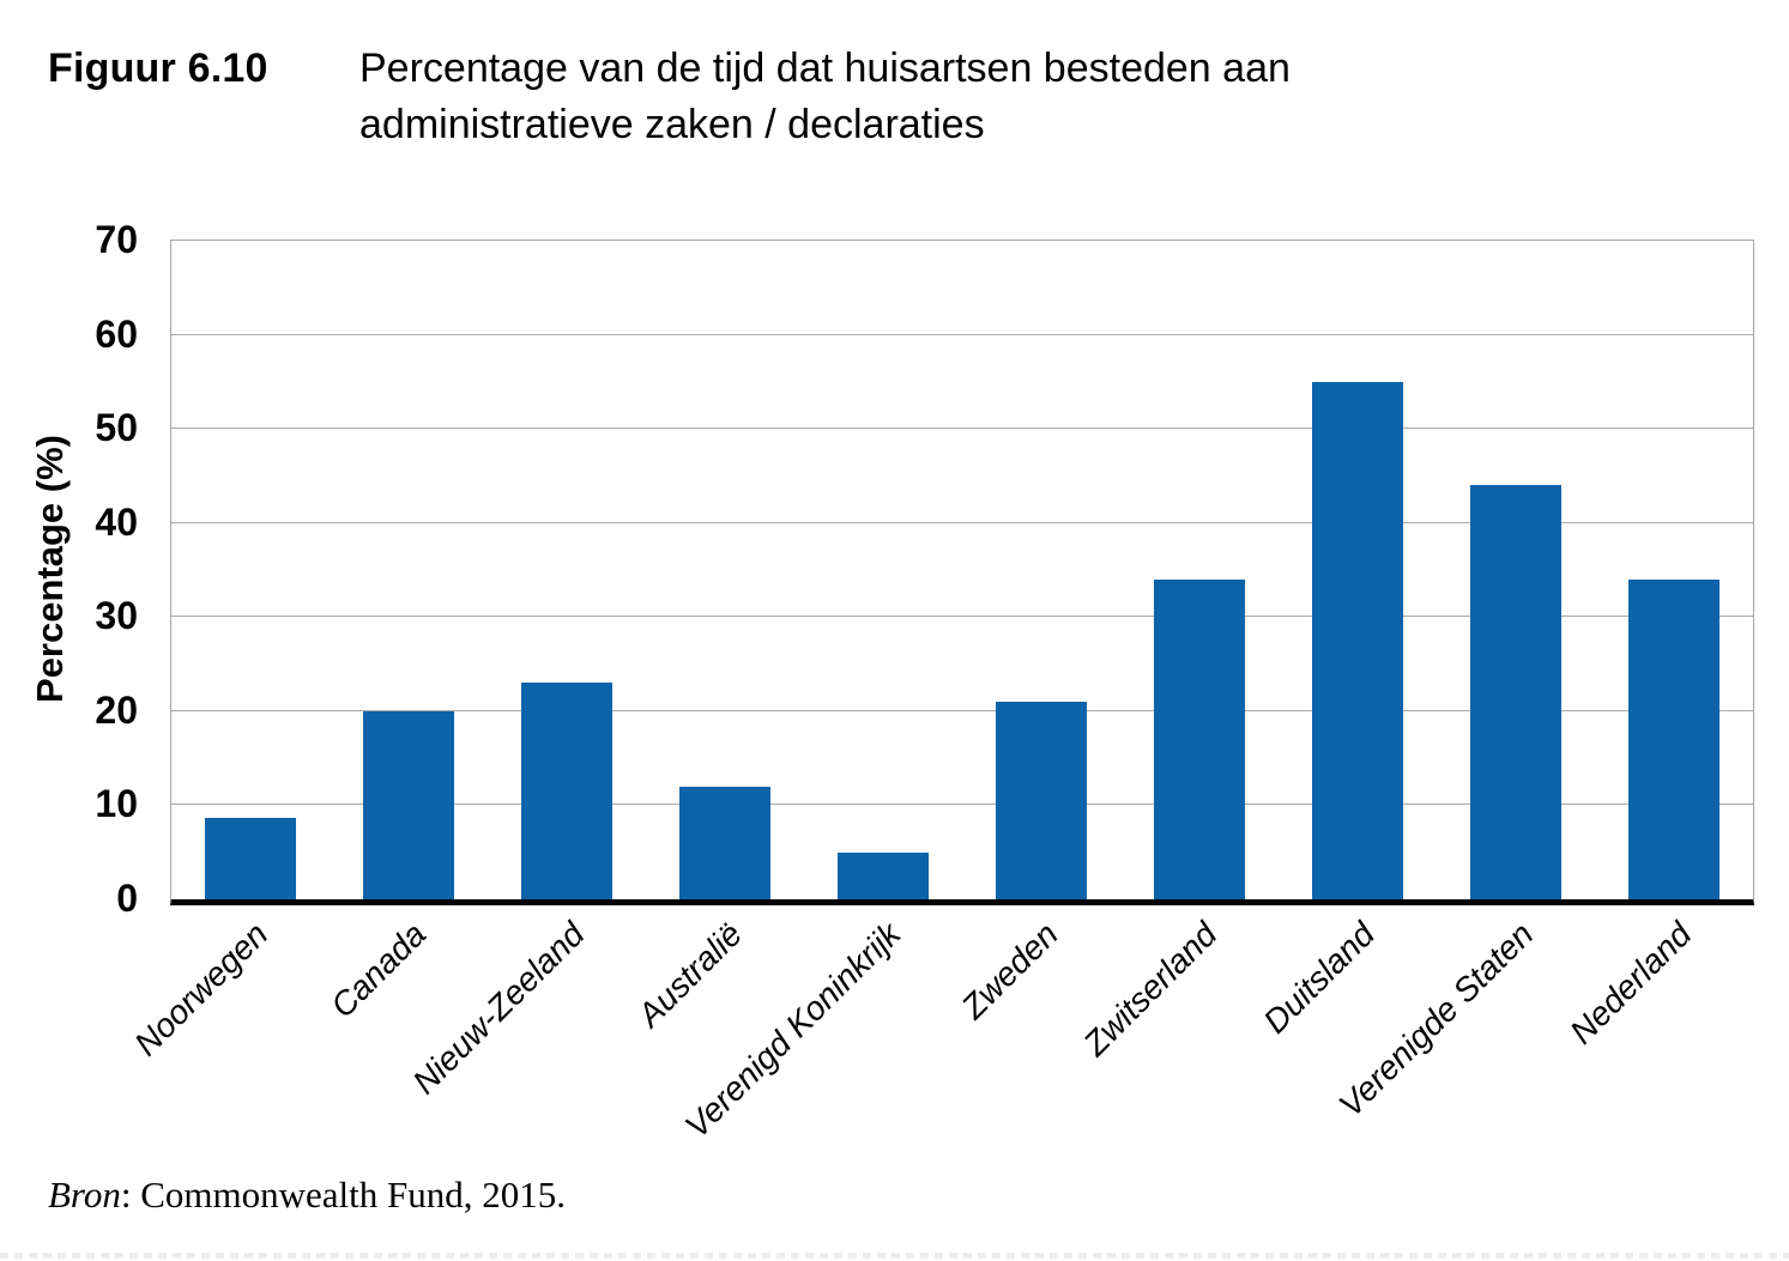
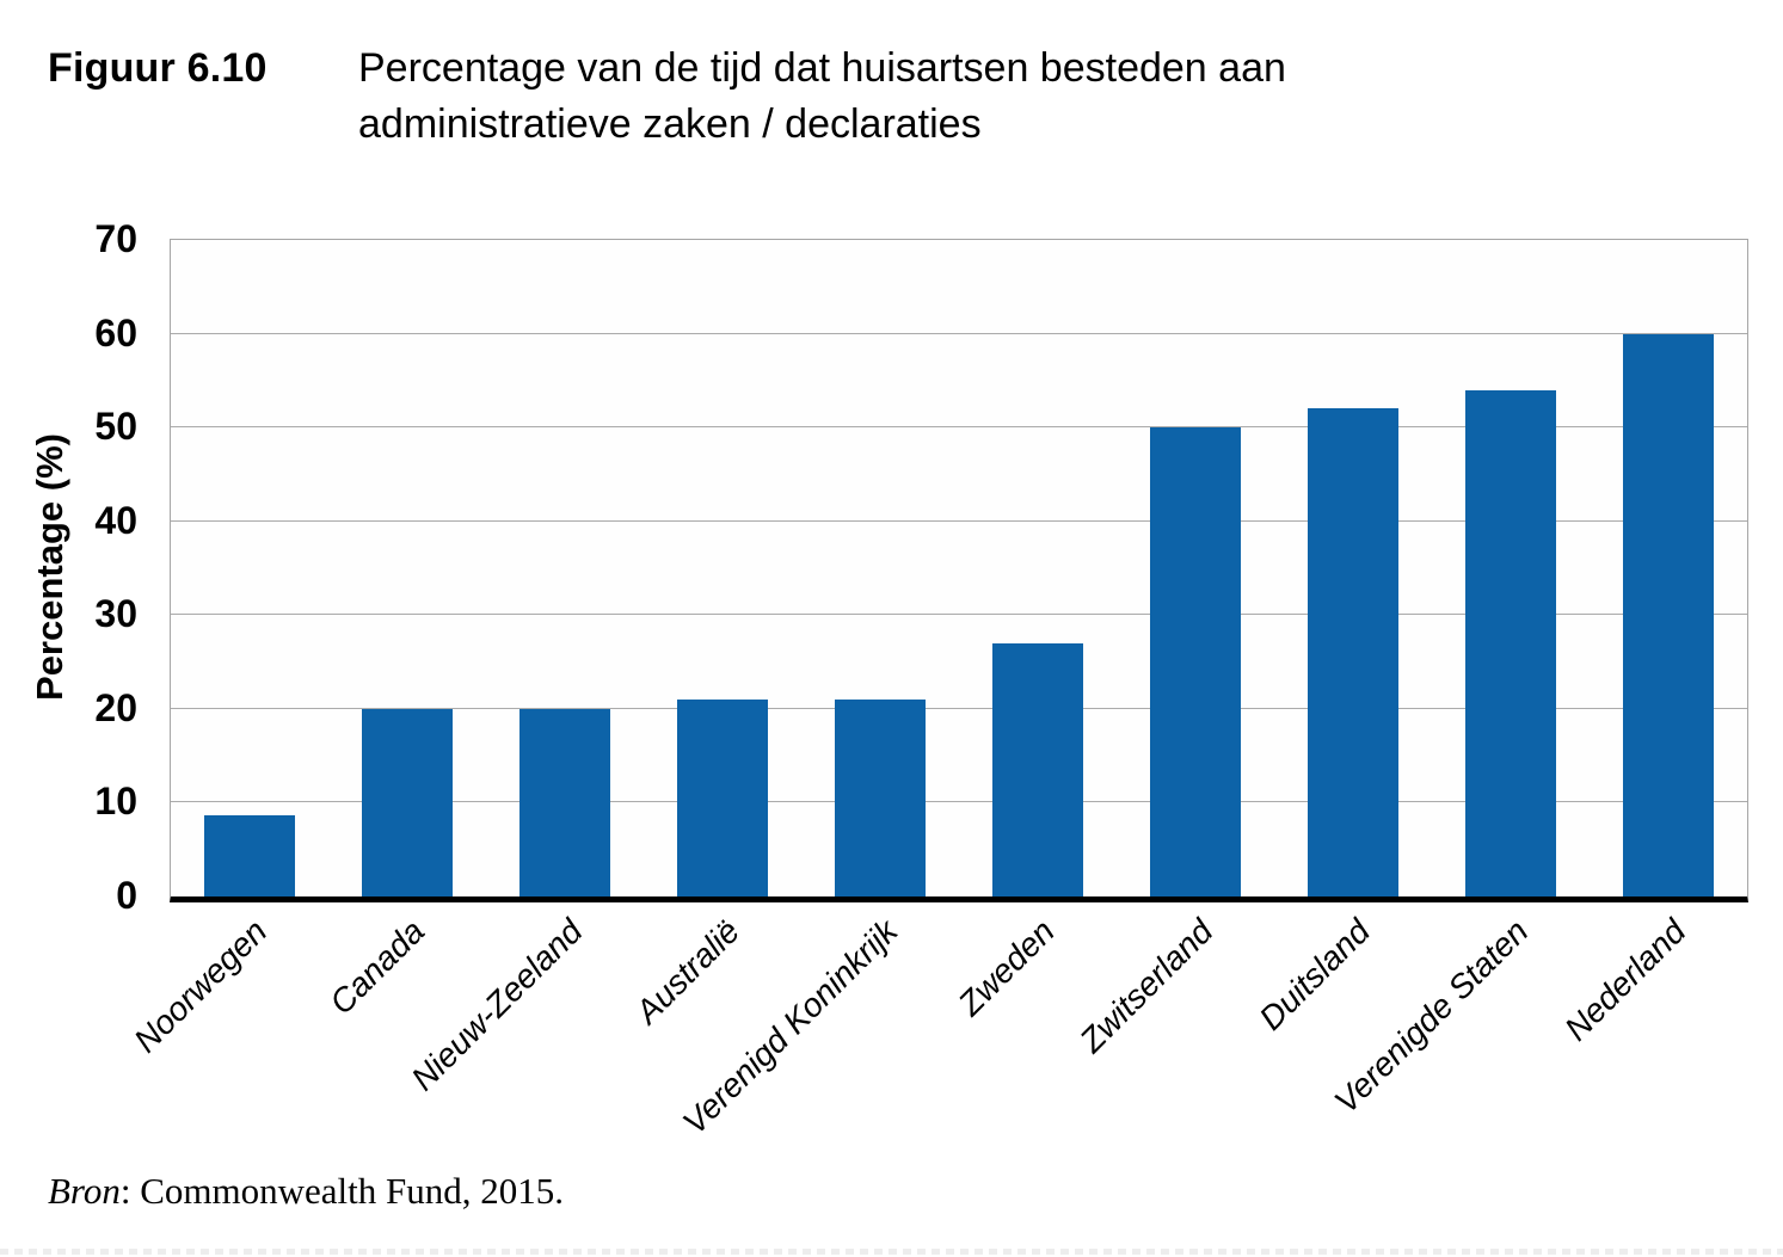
Nieuw-Zeeland: 23 -> 20
Australië: 12 -> 21
Verenigd Koninkrijk: 5 -> 21
Zweden: 21 -> 27
Zwitserland: 34 -> 50
Duitsland: 55 -> 52
Verenigde Staten: 44 -> 54
Nederland: 34 -> 60
